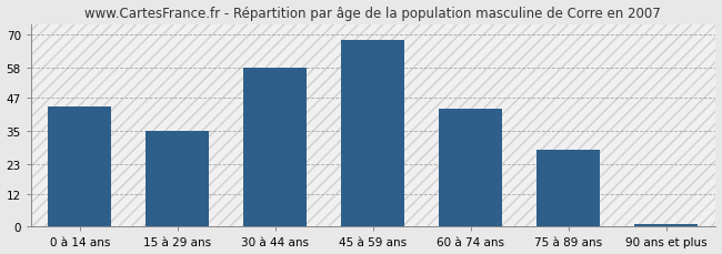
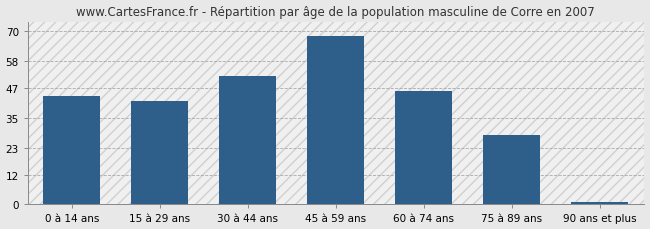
15 à 29 ans: 35 -> 42
30 à 44 ans: 58 -> 52
60 à 74 ans: 43 -> 46
